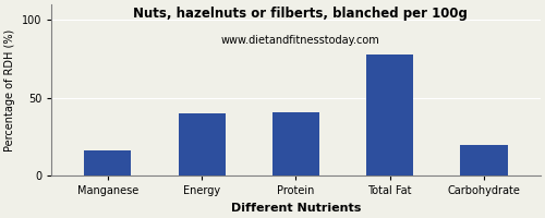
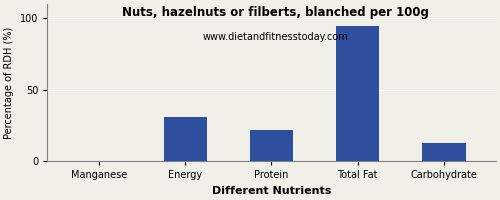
Manganese: 16 -> 0
Energy: 40 -> 31
Protein: 41 -> 22
Total Fat: 78 -> 95
Carbohydrate: 20 -> 13
